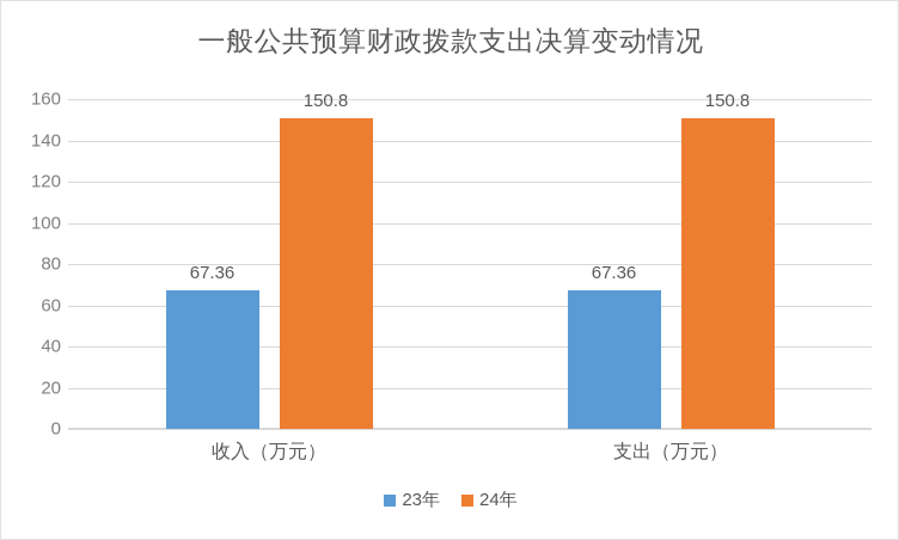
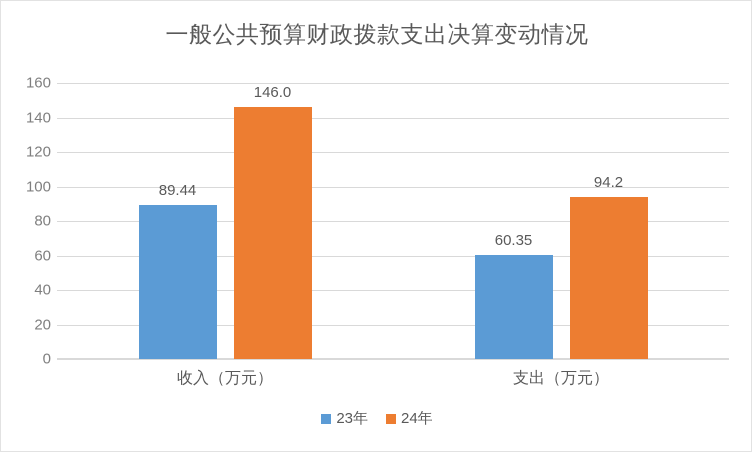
23年/收入（万元）: 67.36 -> 89.44
24年/收入（万元）: 150.8 -> 146.0
23年/支出（万元）: 67.36 -> 60.35
24年/支出（万元）: 150.8 -> 94.2
